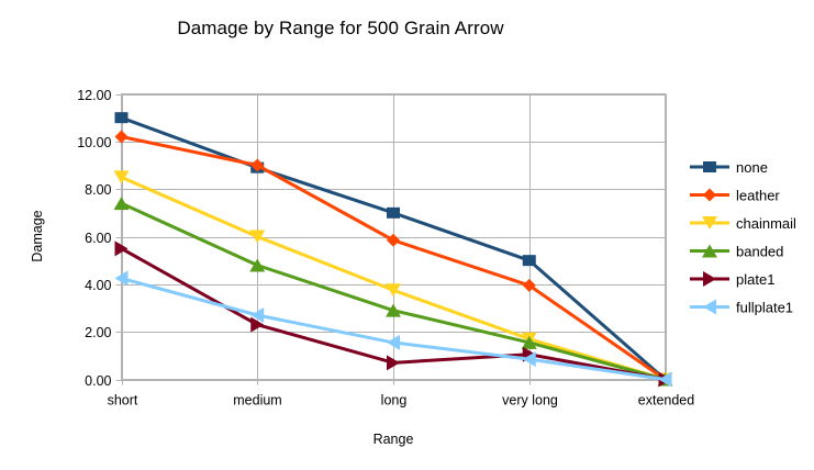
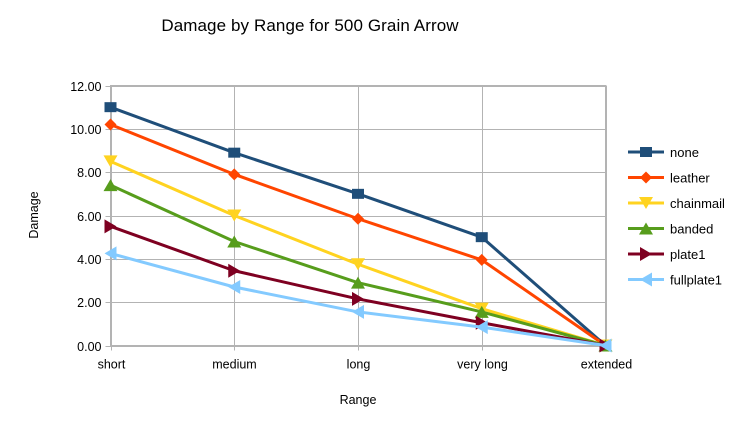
leather/medium: 9.0 -> 7.9
plate1/medium: 2.3 -> 3.5
plate1/long: 0.7 -> 2.1
